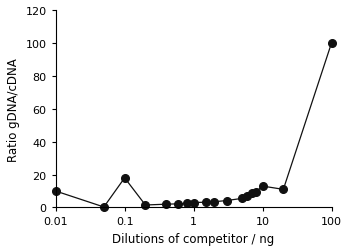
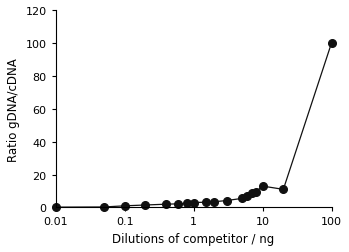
0.01: 10 -> 0
0.1: 18 -> 1
